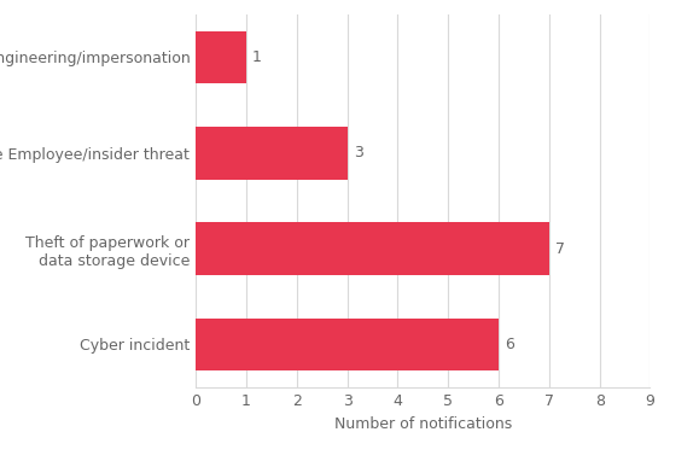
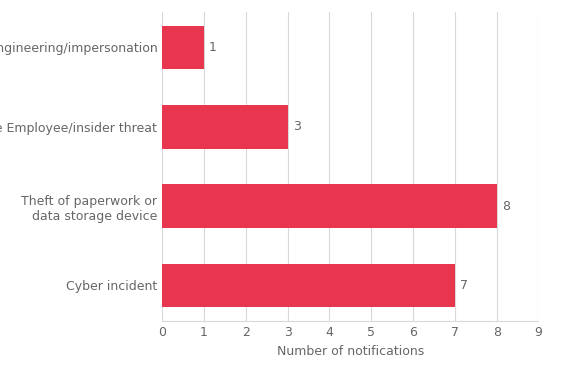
Theft of paperwork or data storage device: 7 -> 8
Cyber incident: 6 -> 7
